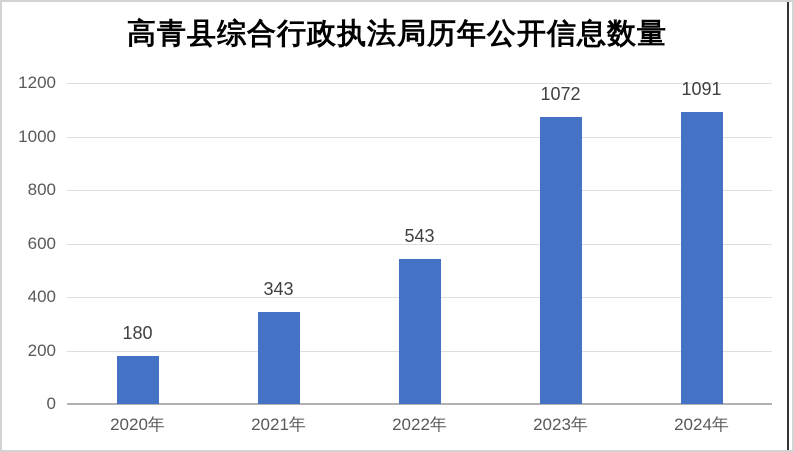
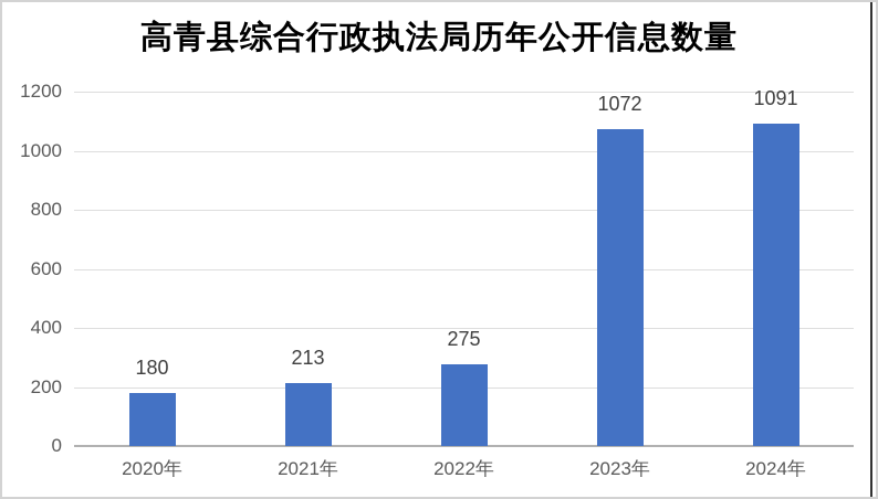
2021年: 343 -> 213
2022年: 543 -> 275
